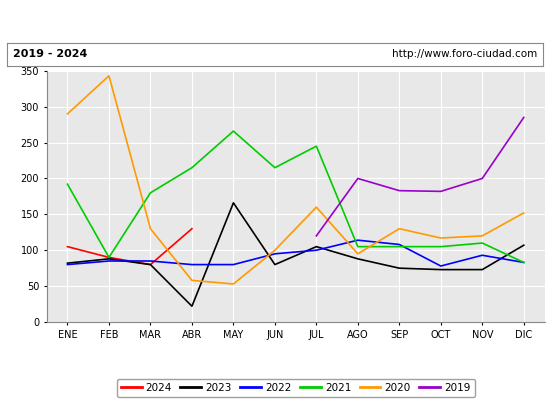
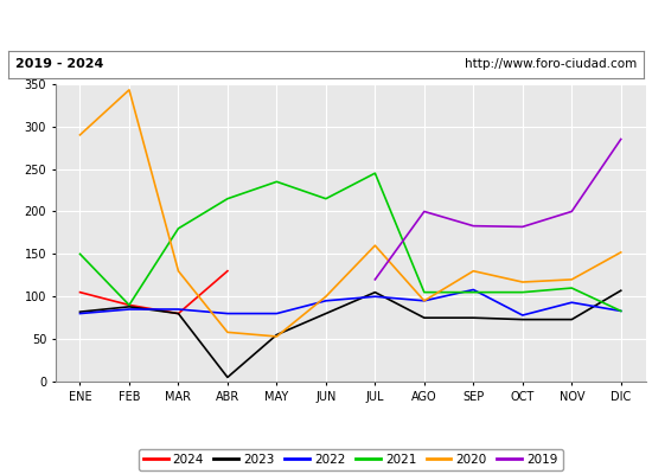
2021/ENE: 192 -> 150
2023/ABR: 22 -> 5
2023/MAY: 166 -> 55
2021/MAY: 266 -> 235
2023/AGO: 88 -> 75
2022/AGO: 114 -> 95
